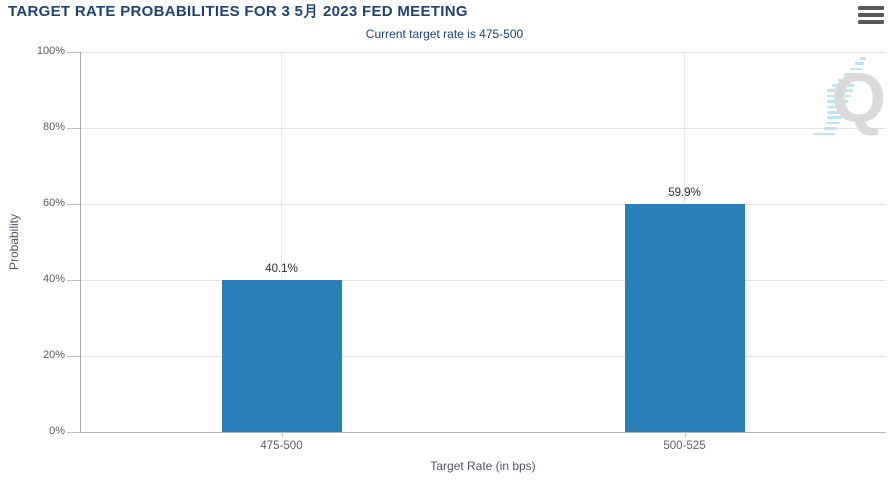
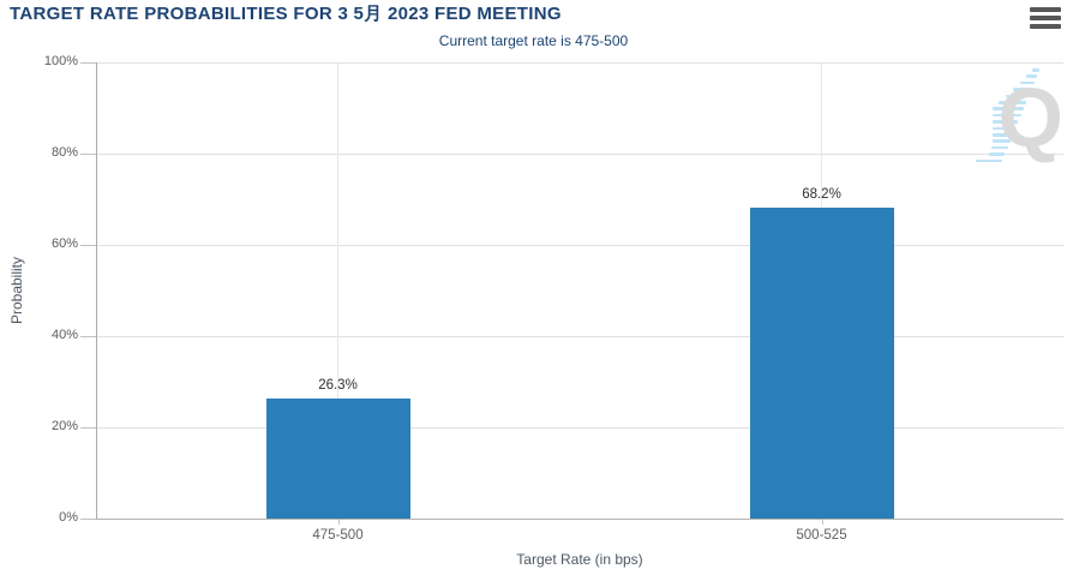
475-500: 40.1% -> 26.3%
500-525: 59.9% -> 68.2%
